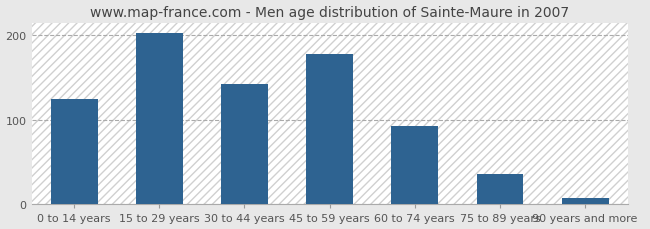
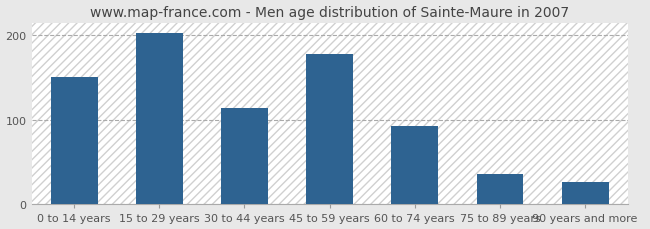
0 to 14 years: 125 -> 150
30 to 44 years: 142 -> 114
90 years and more: 8 -> 26
